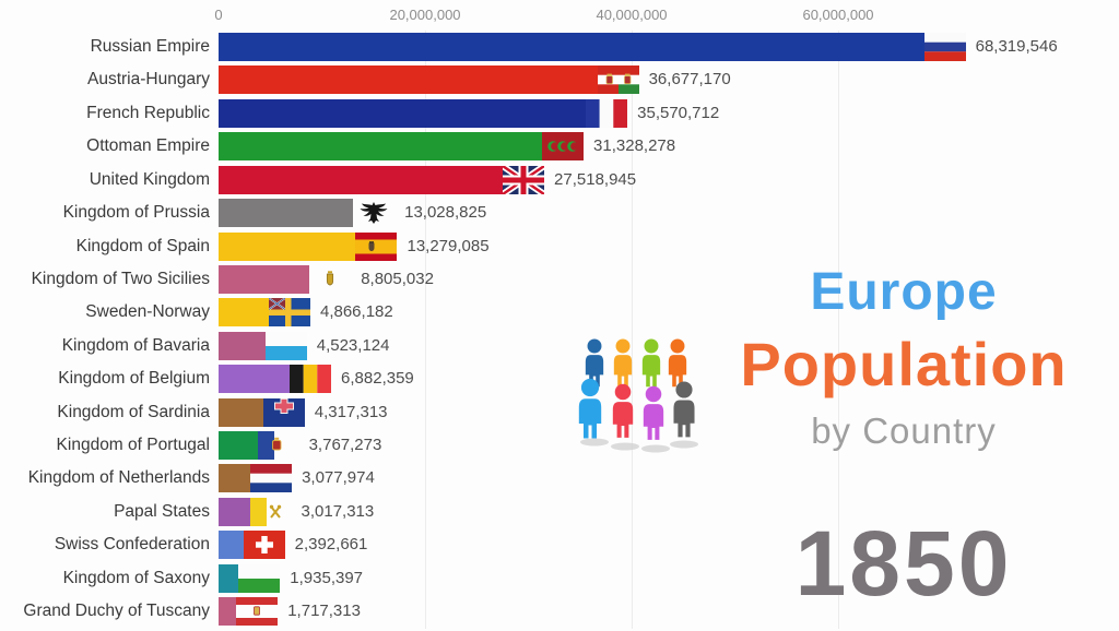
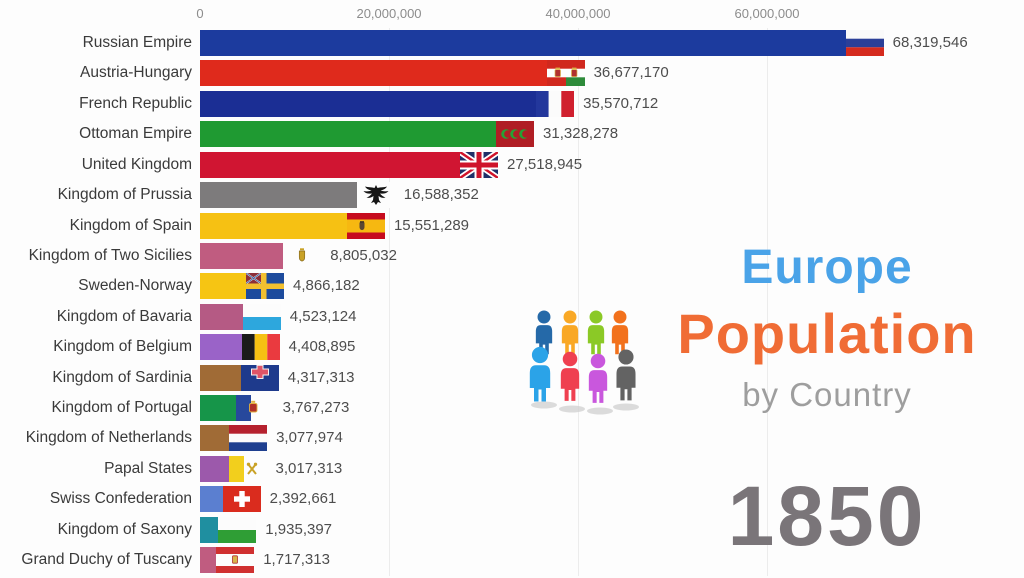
Kingdom of Prussia: 13,028,825 -> 16,588,352
Kingdom of Spain: 13,279,085 -> 15,551,289
Kingdom of Belgium: 6,882,359 -> 4,408,895
